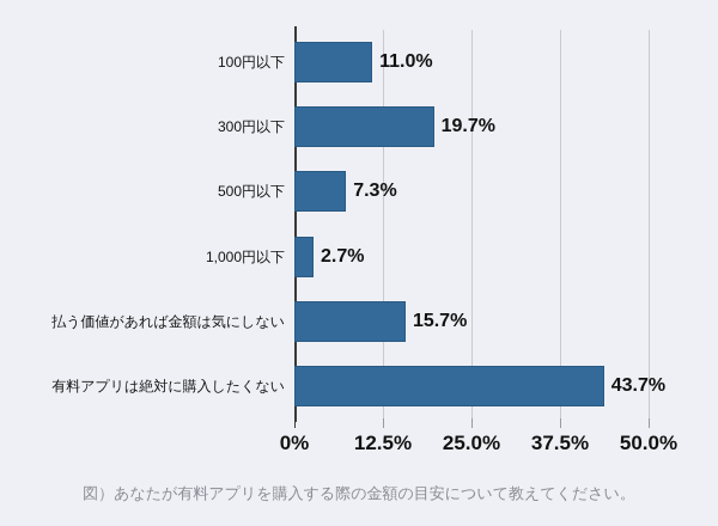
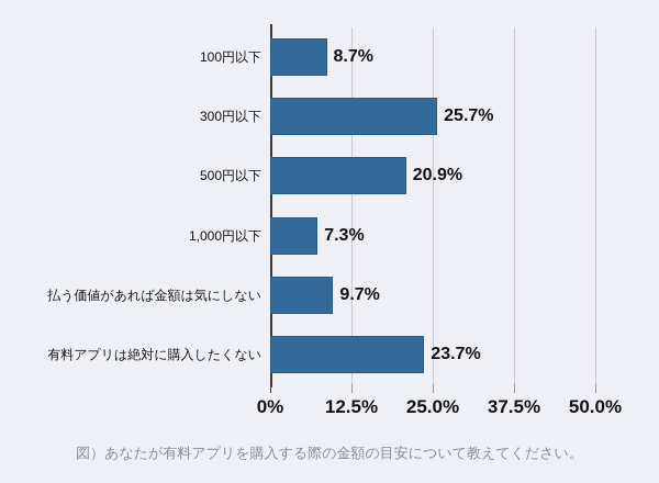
100円以下: 11.0% -> 8.7%
300円以下: 19.7% -> 25.7%
500円以下: 7.3% -> 20.9%
1,000円以下: 2.7% -> 7.3%
払う価値があれば金額は気にしない: 15.7% -> 9.7%
有料アプリは絶対に購入したくない: 43.7% -> 23.7%
